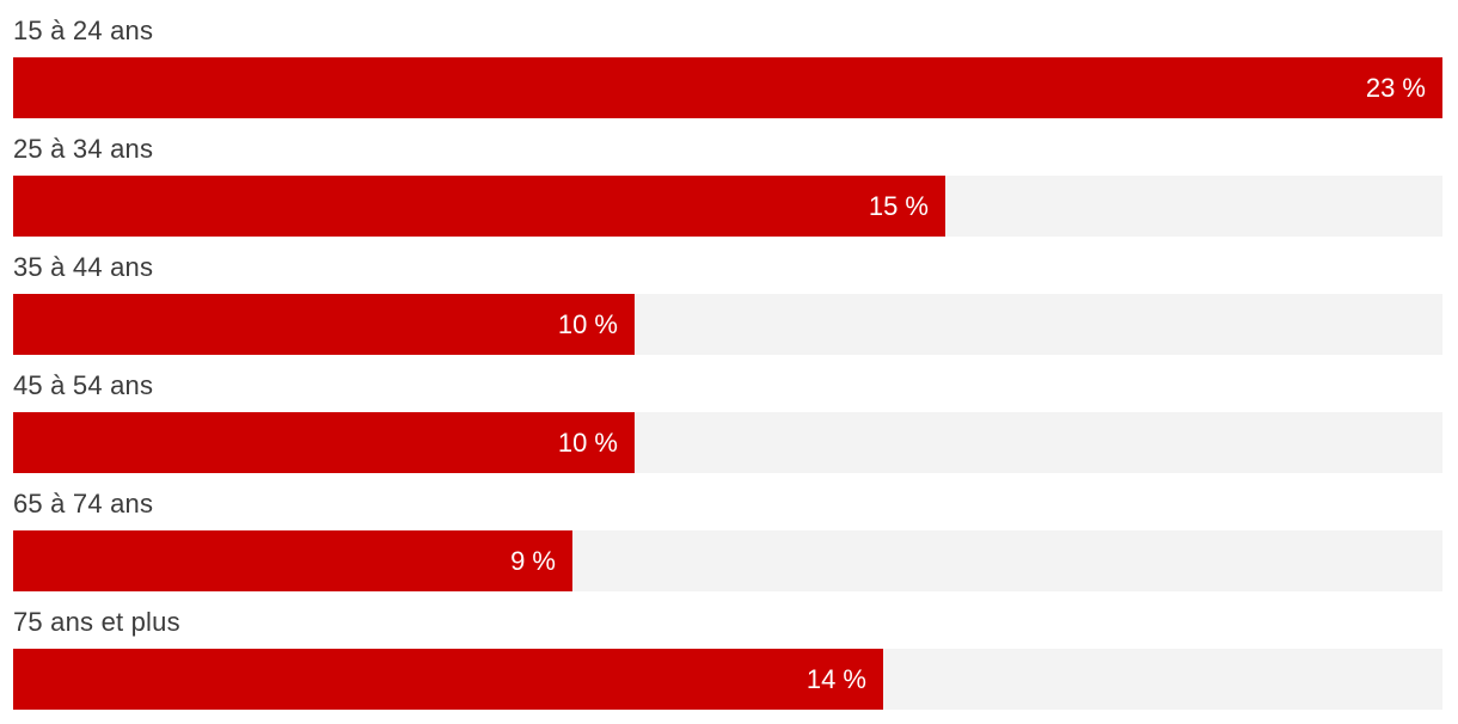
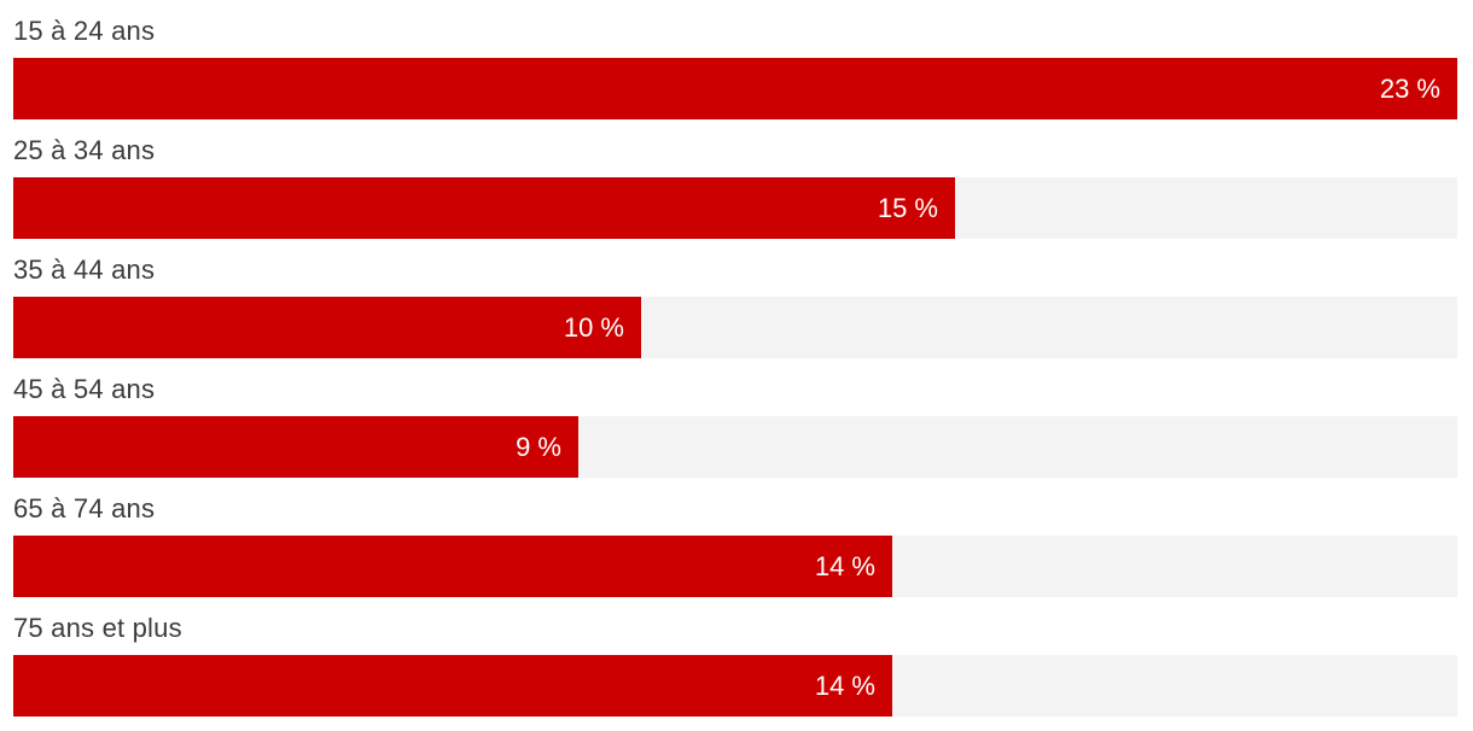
45 à 54 ans: 10 -> 9
65 à 74 ans: 9 -> 14
